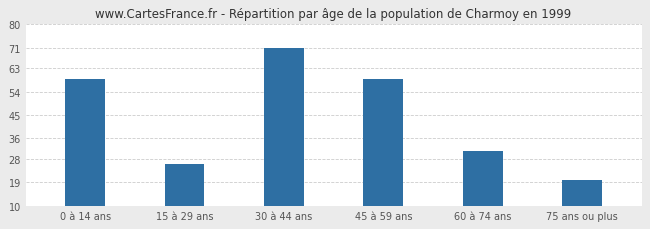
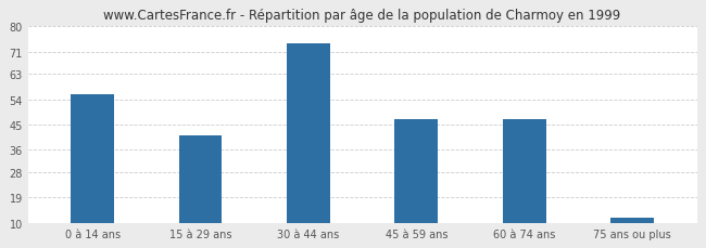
0 à 14 ans: 59 -> 56
15 à 29 ans: 26 -> 41
30 à 44 ans: 71 -> 74
45 à 59 ans: 59 -> 47
60 à 74 ans: 31 -> 47
75 ans ou plus: 20 -> 12
